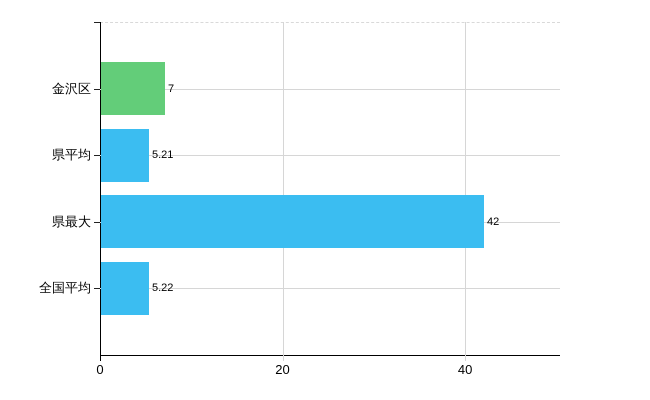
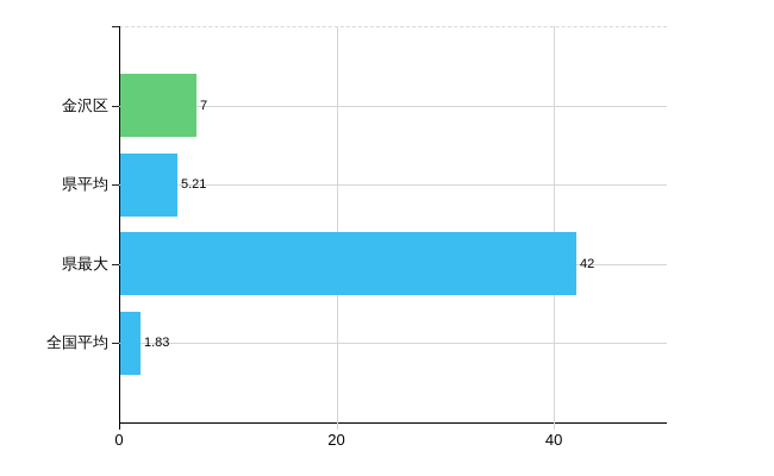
全国平均: 5.22 -> 1.83
